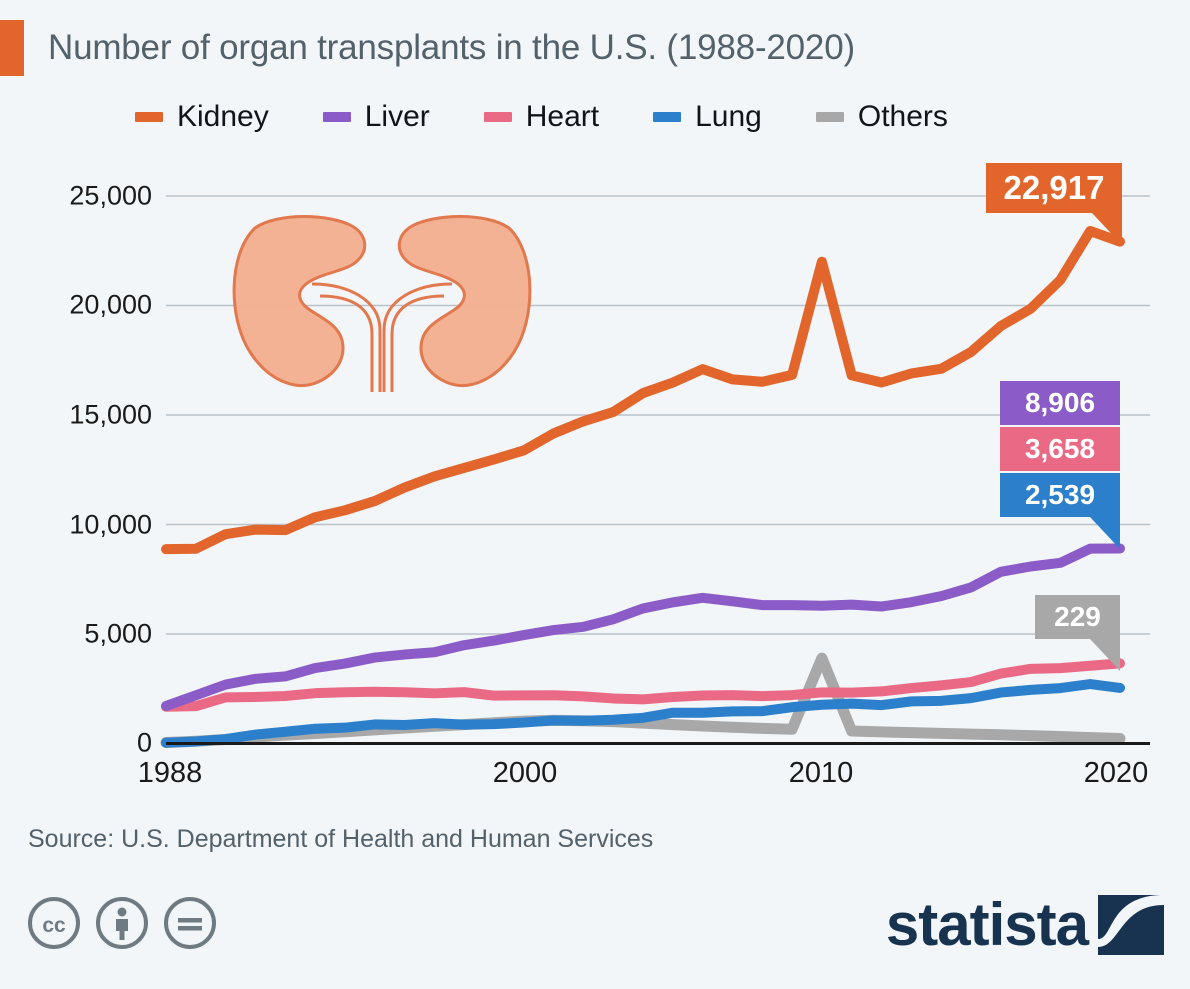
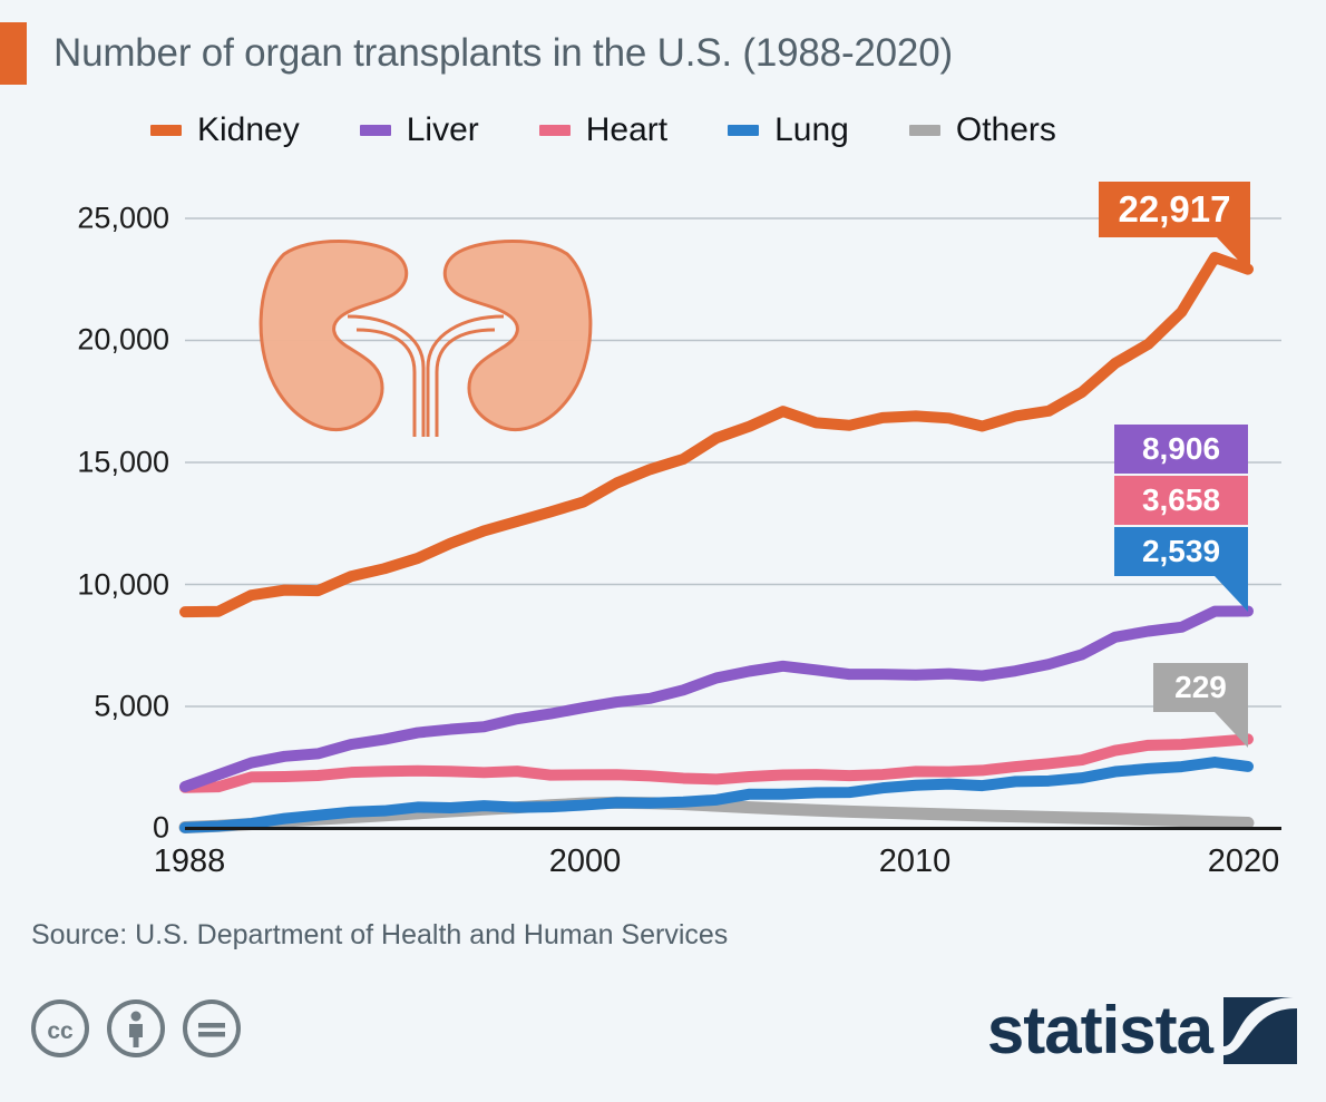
Kidney/2010: 22000 -> 16900
Others/2010: 3900 -> 600
